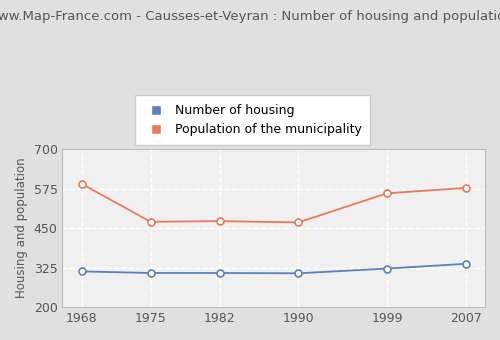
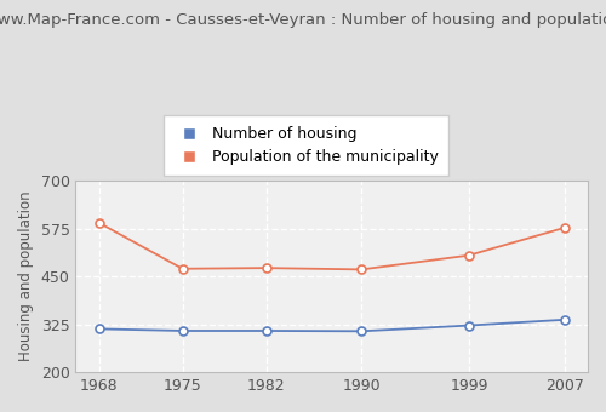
Population of the municipality/1999: 560 -> 505
